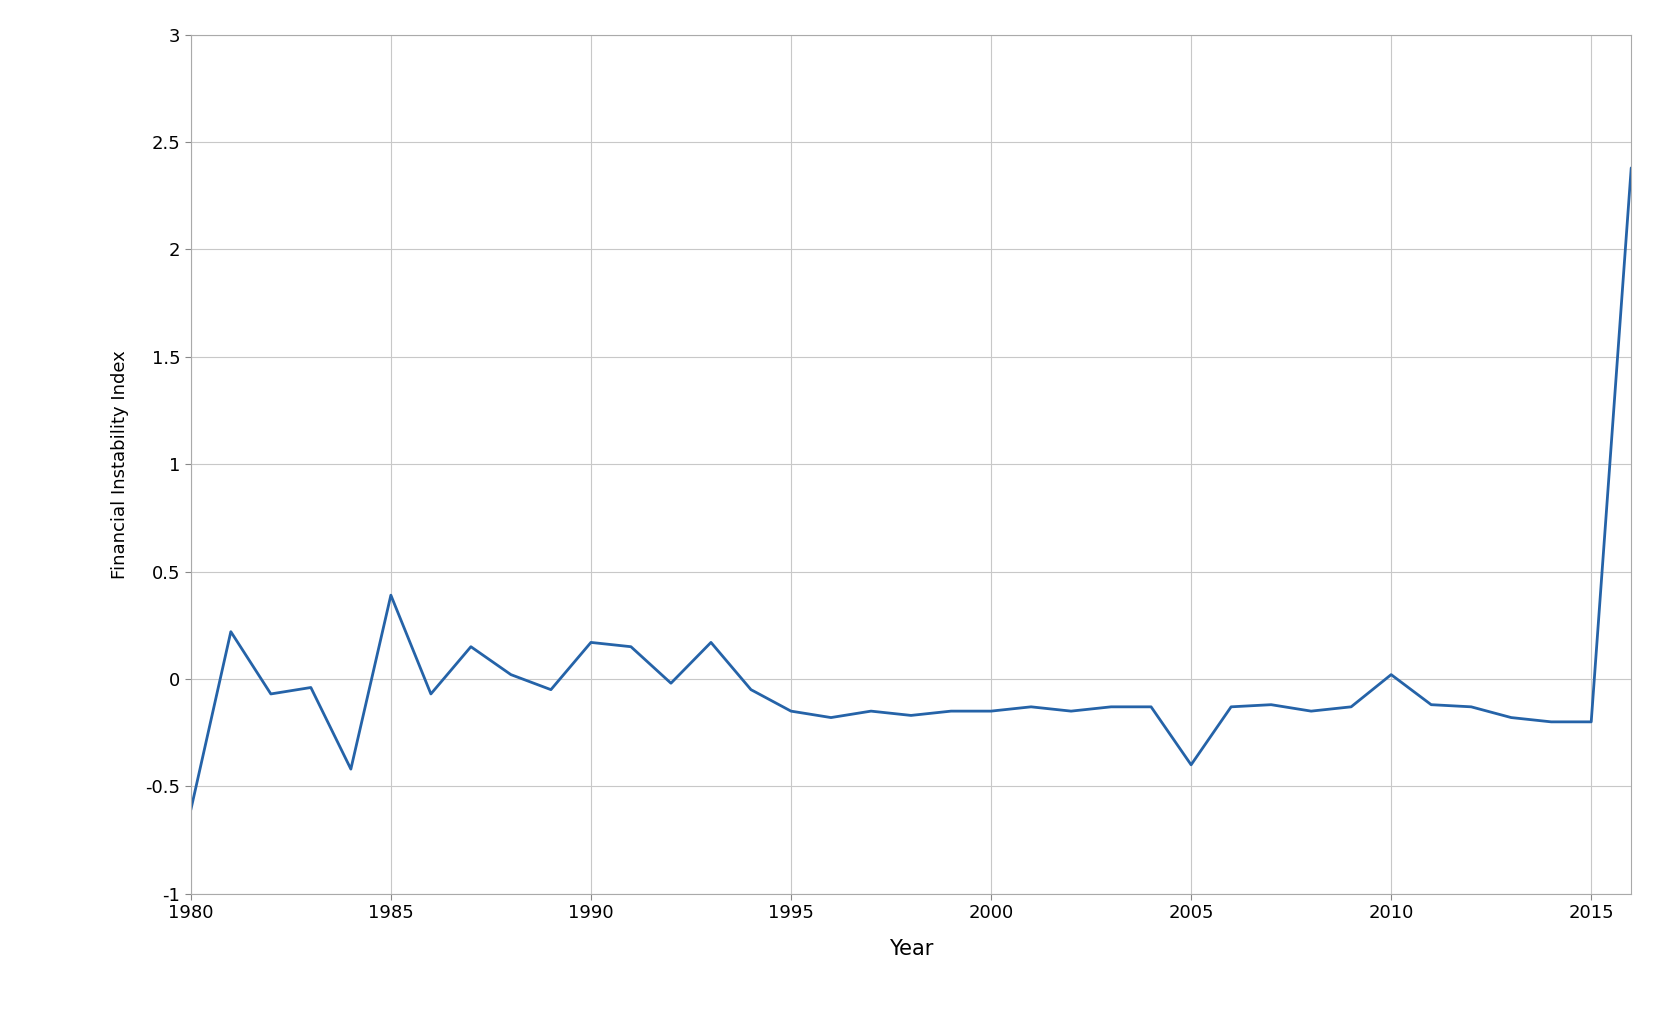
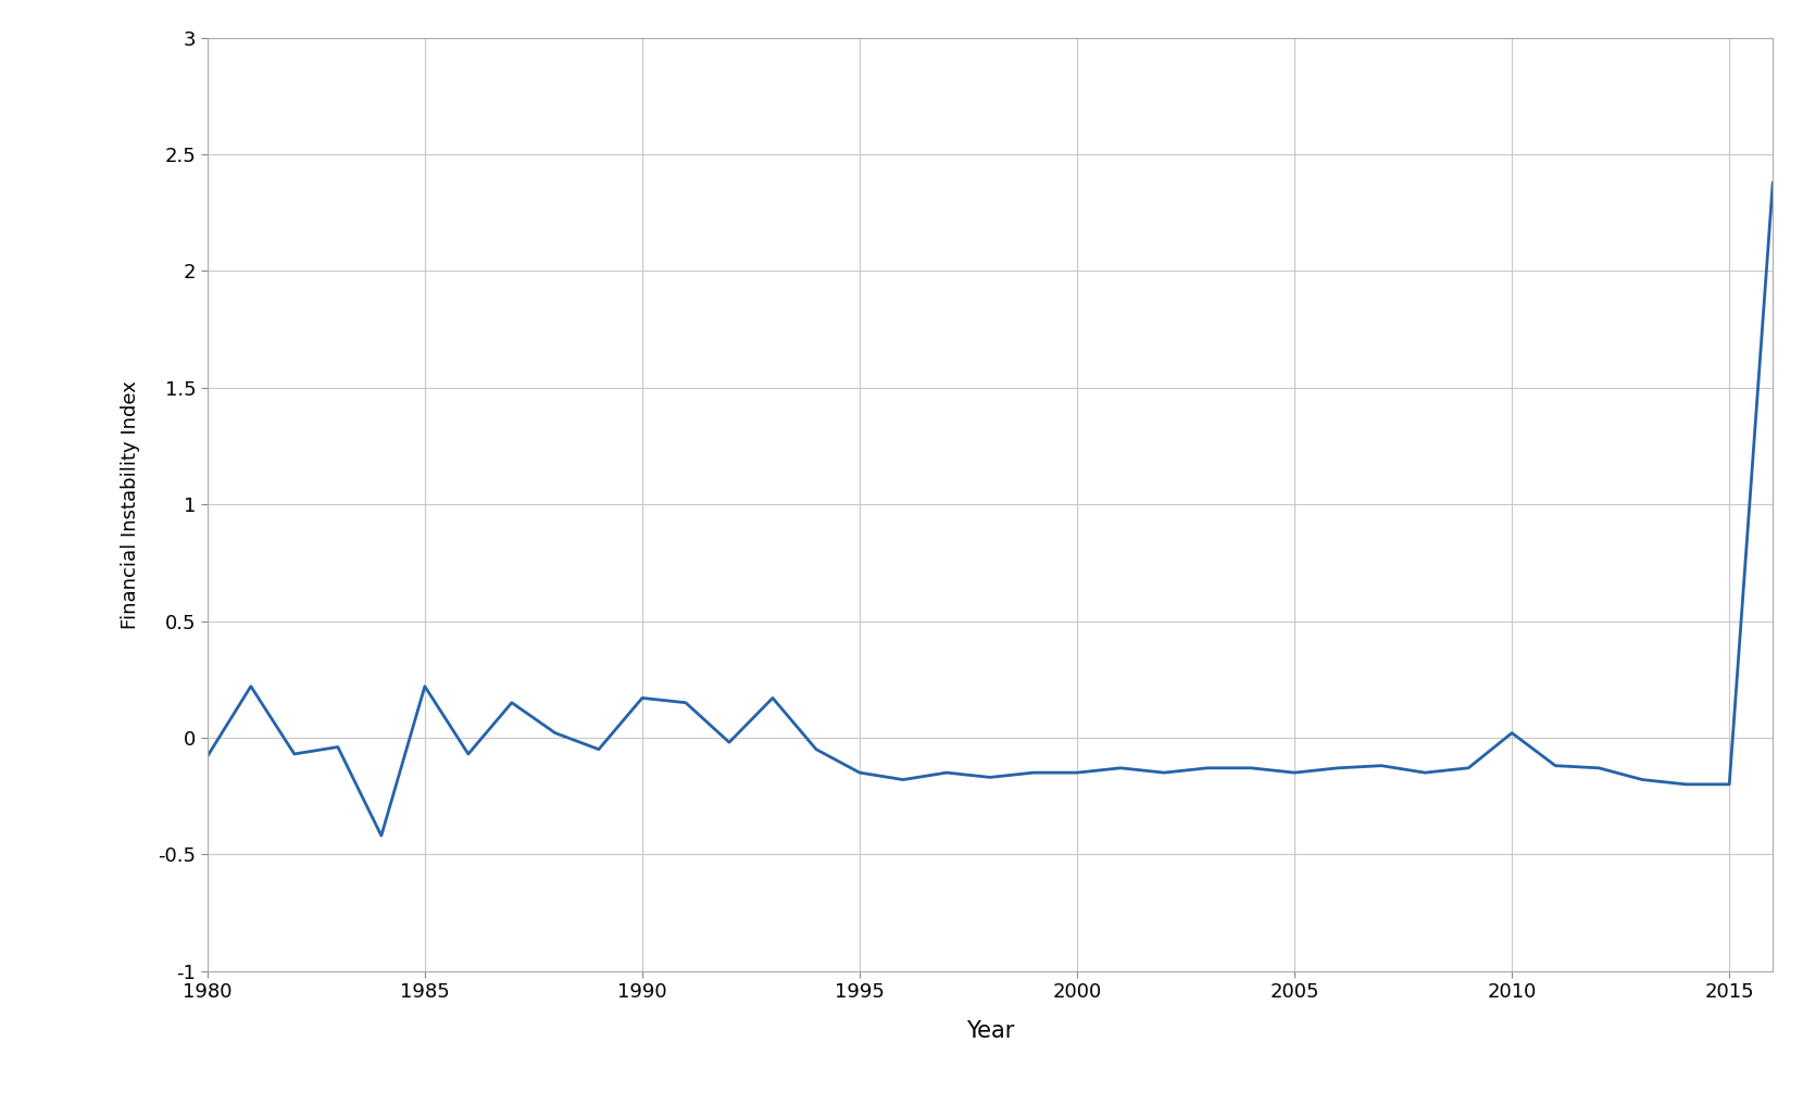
1980: -0.61 -> -0.08
1985: 0.39 -> 0.22
2005: -0.40 -> -0.15
